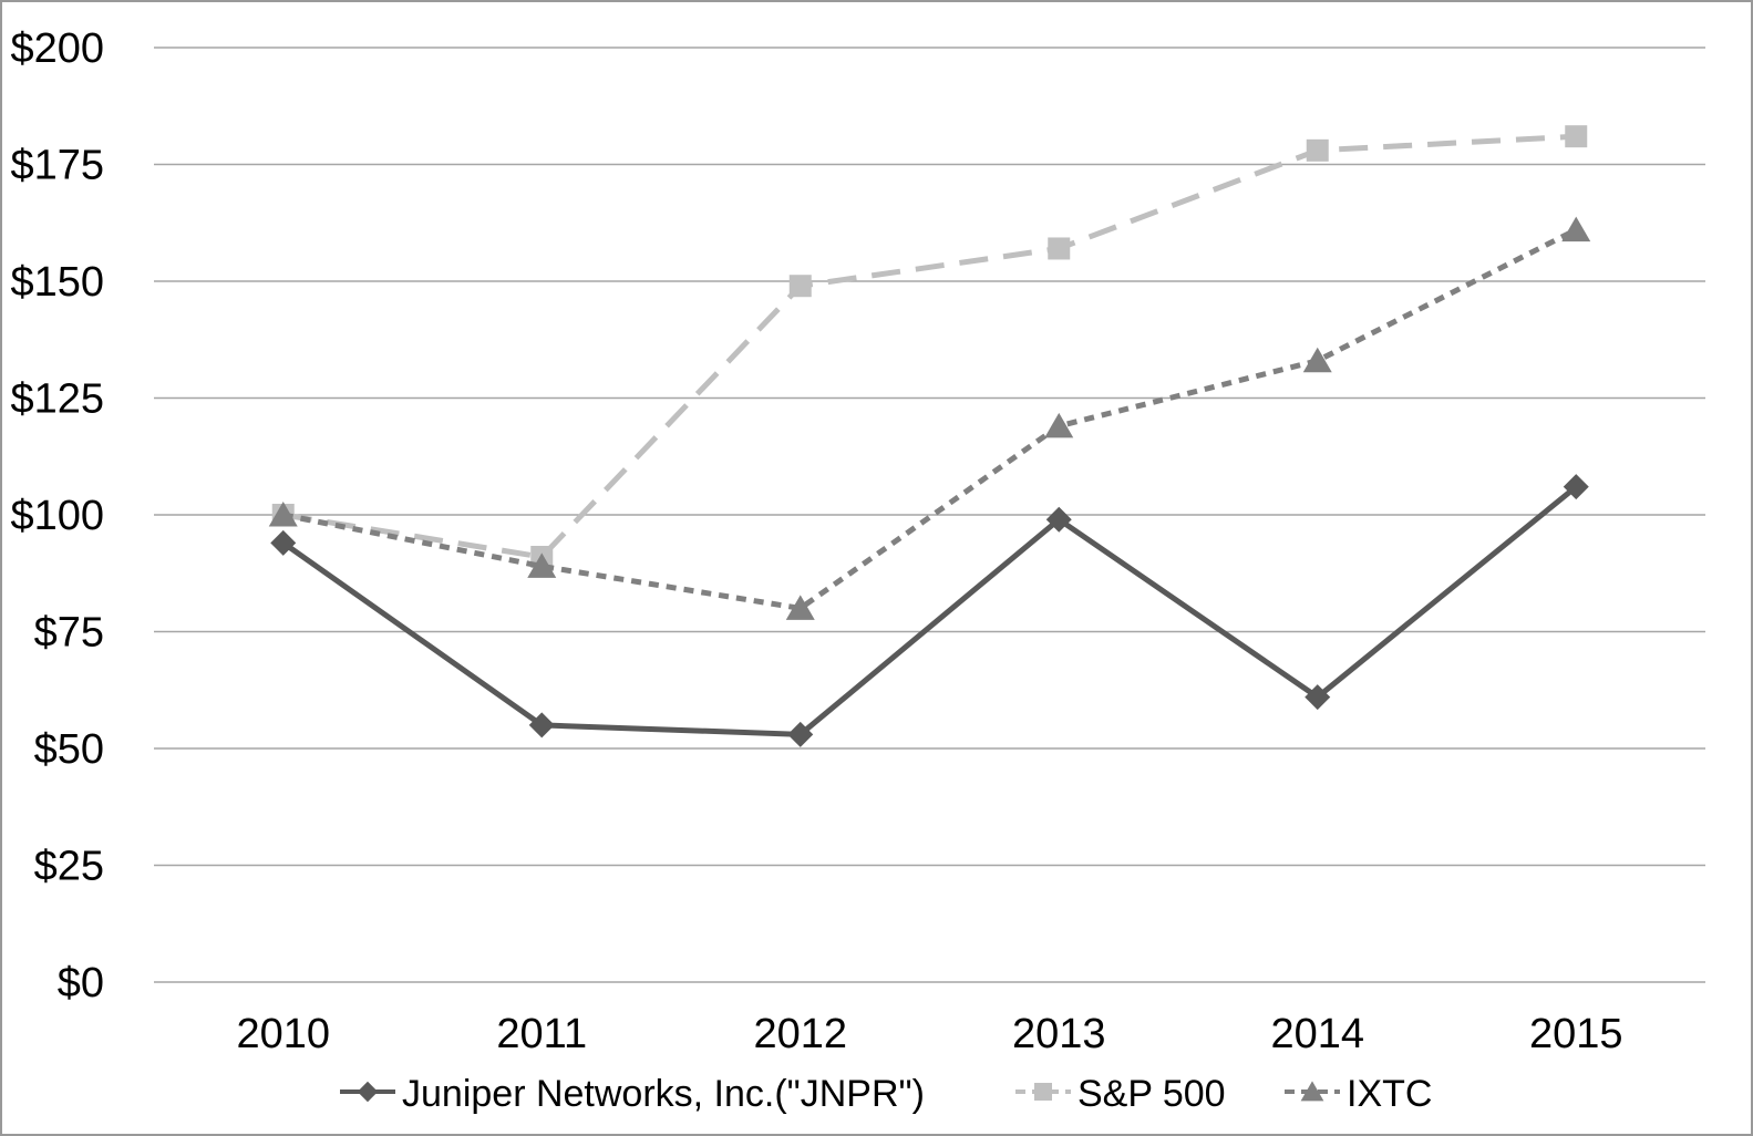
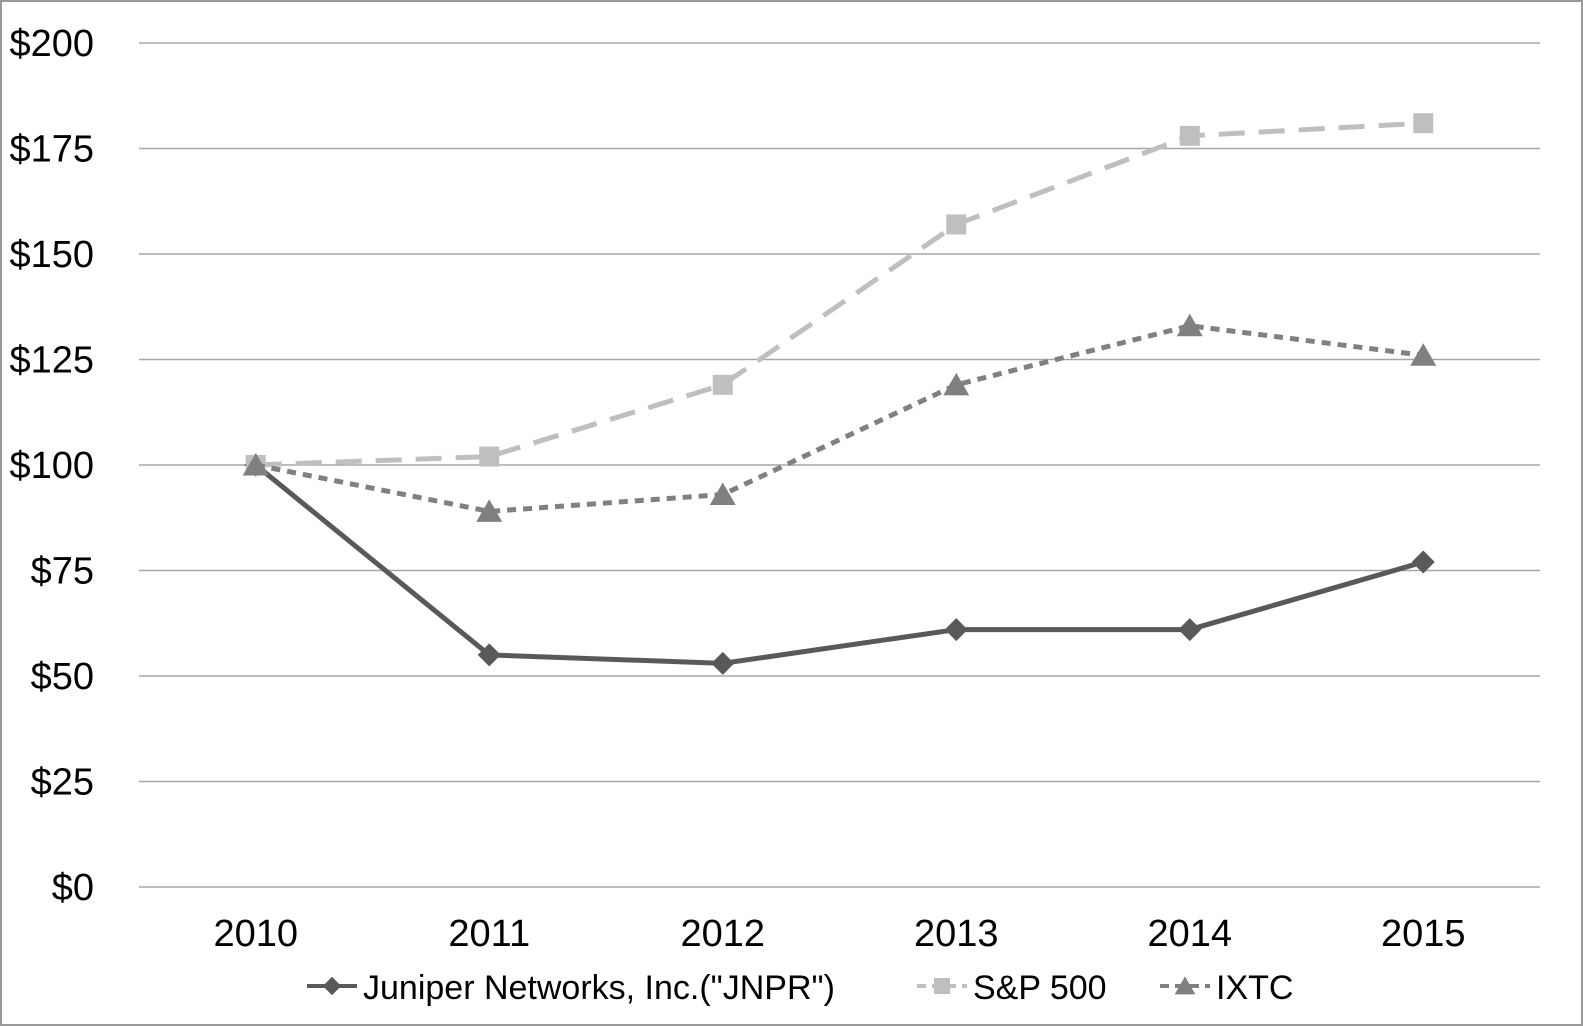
Juniper Networks, Inc.("JNPR")/2010: $94 -> $100
S&P 500/2011: $91 -> $102
S&P 500/2012: $149 -> $119
IXTC/2012: $80 -> $93
Juniper Networks, Inc.("JNPR")/2013: $99 -> $61
Juniper Networks, Inc.("JNPR")/2015: $106 -> $77
IXTC/2015: $161 -> $126
